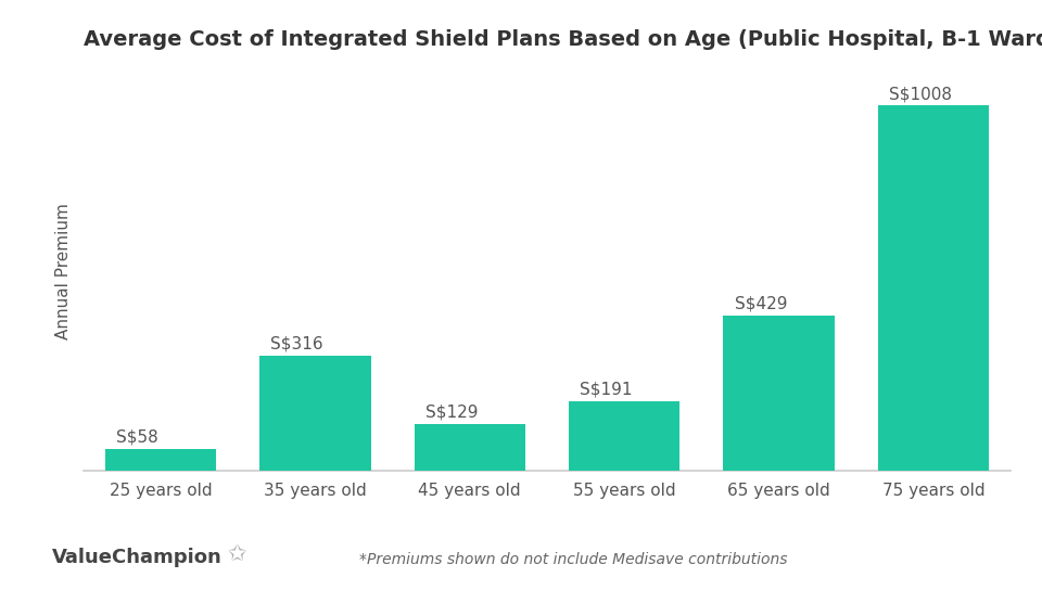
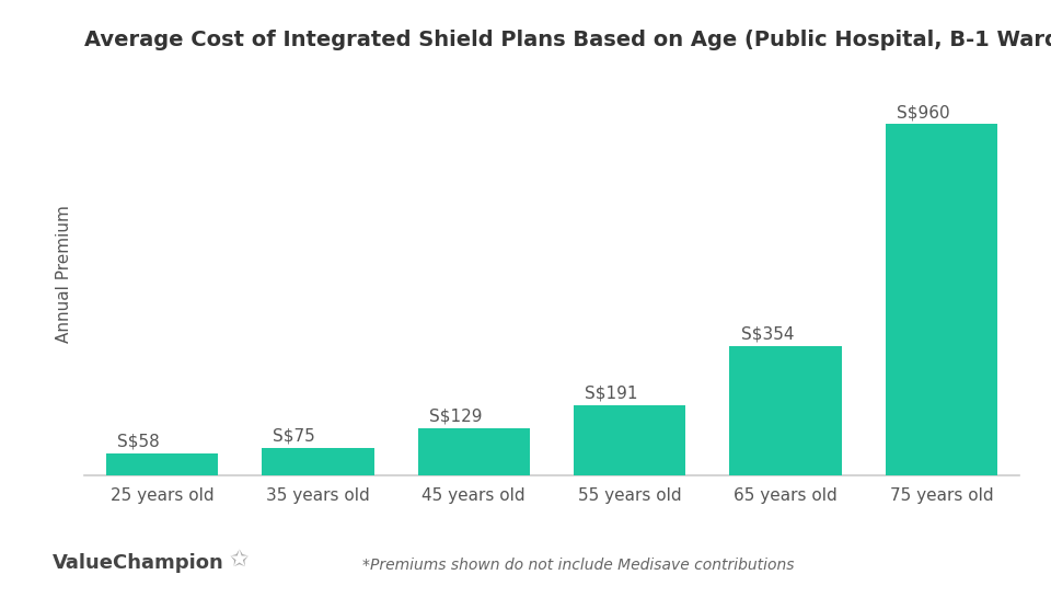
35 years old: S$316 -> S$75
65 years old: S$429 -> S$354
75 years old: S$1008 -> S$960
